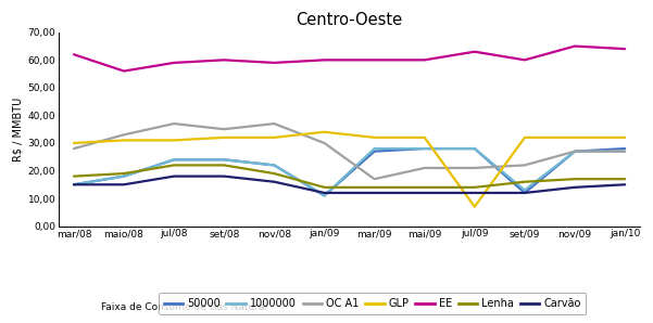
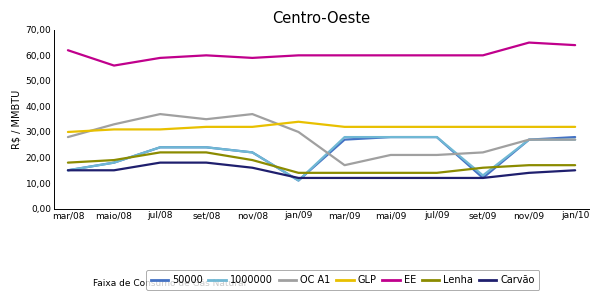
GLP/jul/09: 7 -> 32
EE/jul/09: 63 -> 60
